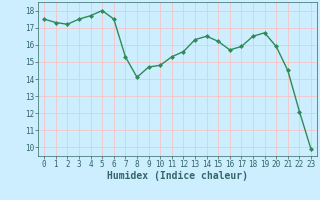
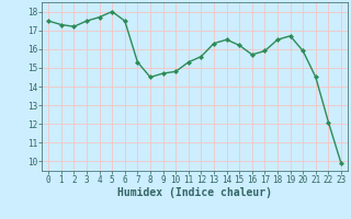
8: 14.1 -> 14.5
